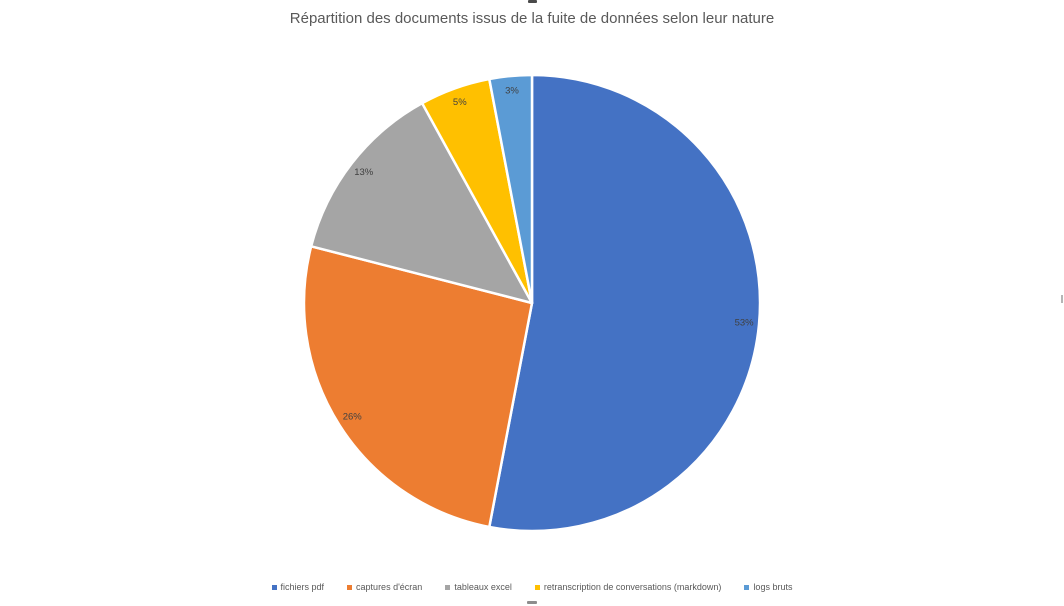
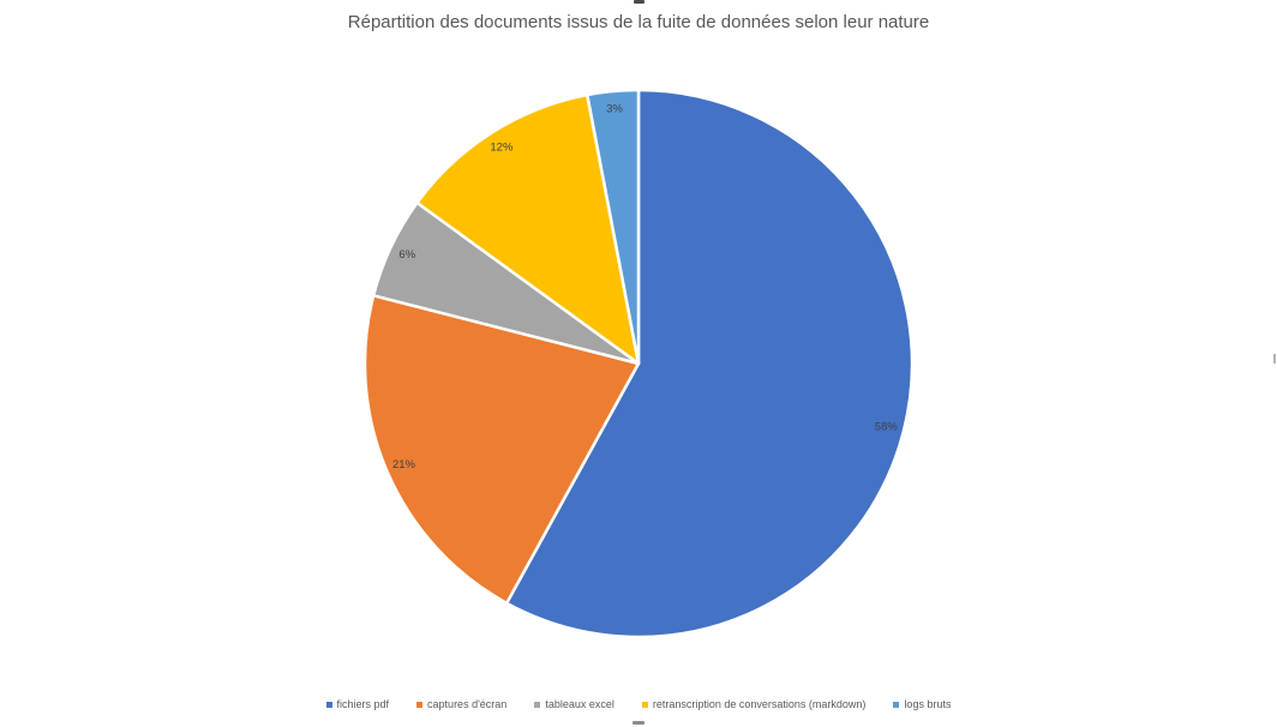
fichiers pdf: 53% -> 58%
captures d'écran: 26% -> 21%
tableaux excel: 13% -> 6%
retranscription de conversations (markdown): 5% -> 12%
